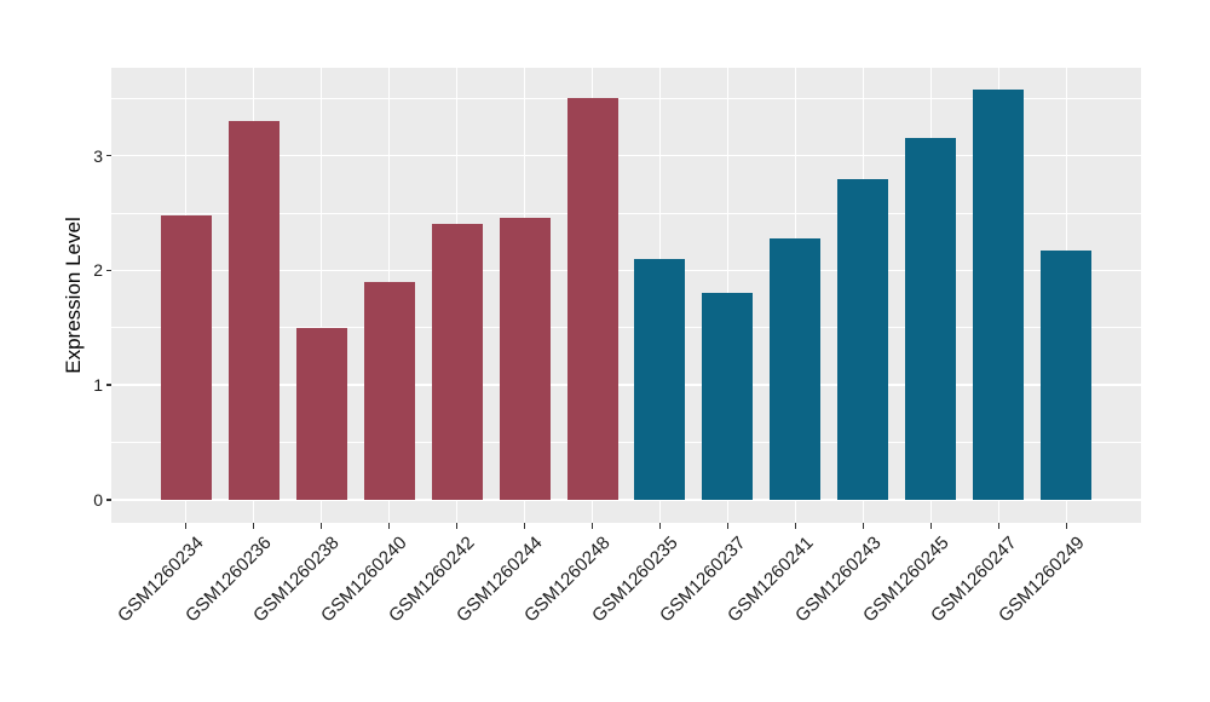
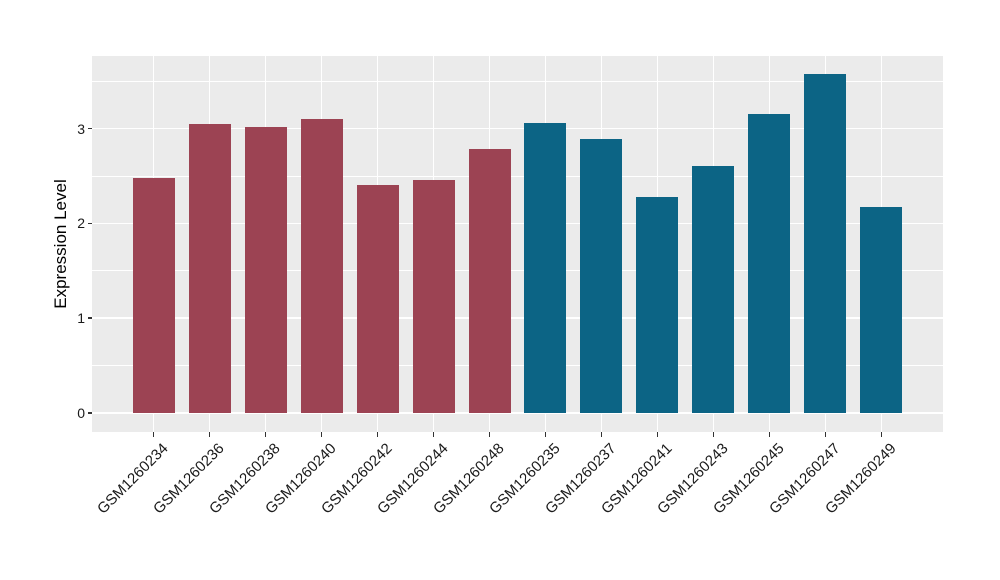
GSM1260236: 3.3 -> 3.0
GSM1260238: 1.5 -> 3.0
GSM1260240: 1.9 -> 3.1
GSM1260248: 3.5 -> 2.8
GSM1260235: 2.1 -> 3.1
GSM1260237: 1.8 -> 2.9
GSM1260243: 2.8 -> 2.6
